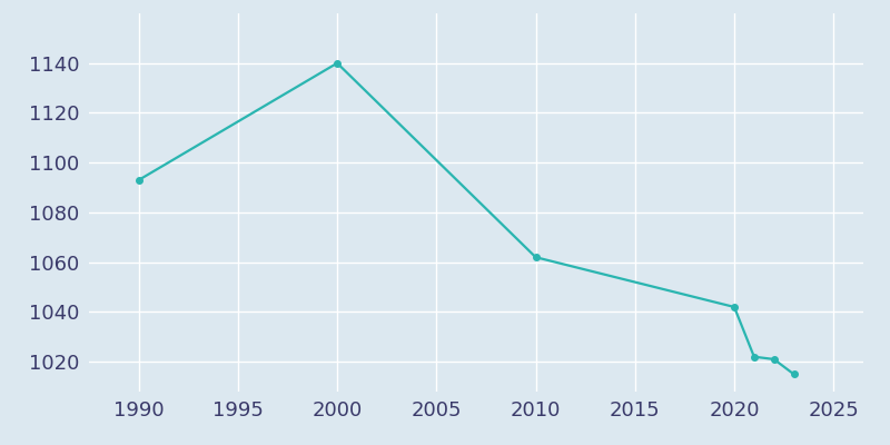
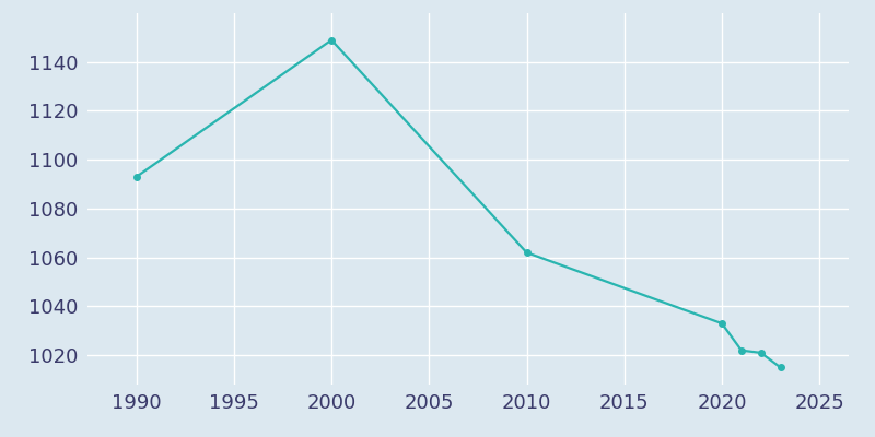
2000: 1140 -> 1149
2020: 1042 -> 1033
